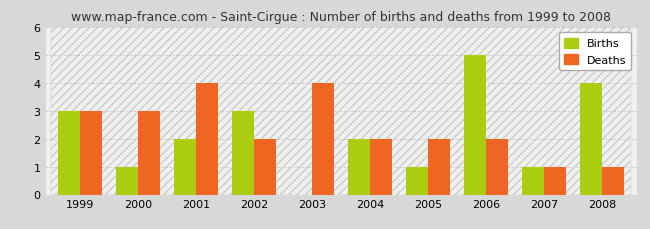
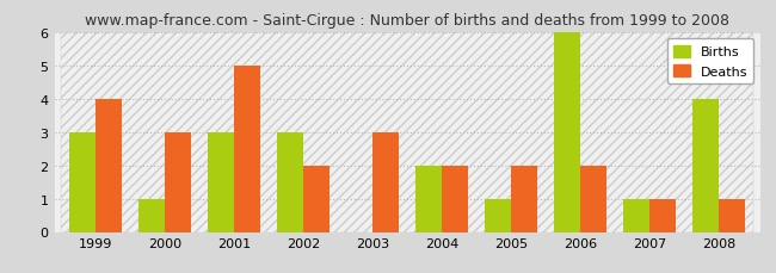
Deaths/1999: 3 -> 4
Births/2001: 2 -> 3
Deaths/2001: 4 -> 5
Deaths/2003: 4 -> 3
Births/2006: 5 -> 6
